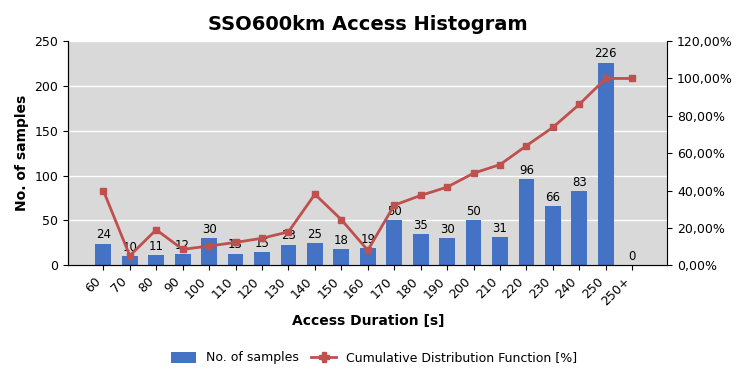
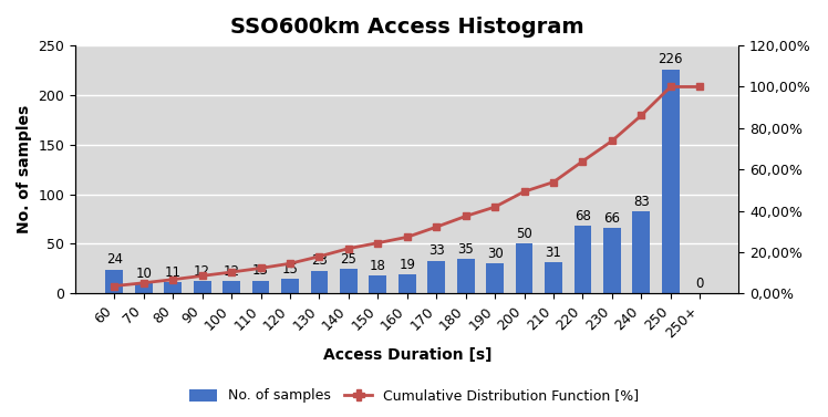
Cumulative Distribution Function [%]/60: 40% -> 4%
Cumulative Distribution Function [%]/80: 19% -> 7%
No. of samples/100: 30 -> 12
Cumulative Distribution Function [%]/140: 38% -> 22%
Cumulative Distribution Function [%]/160: 8% -> 27%
No. of samples/170: 50 -> 33
No. of samples/220: 96 -> 68
